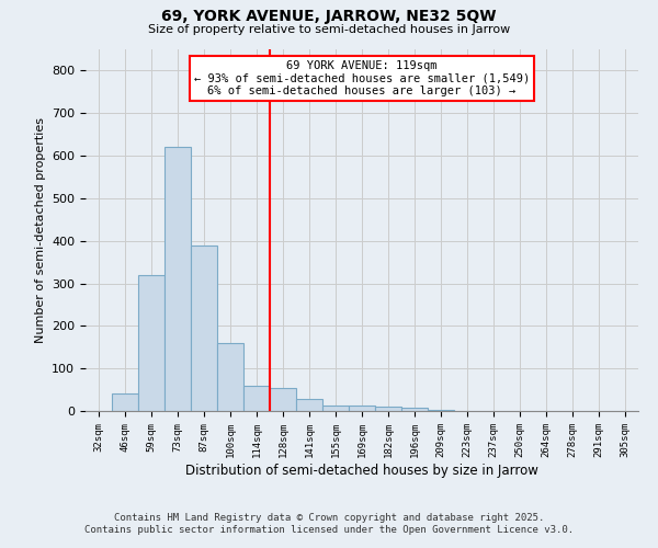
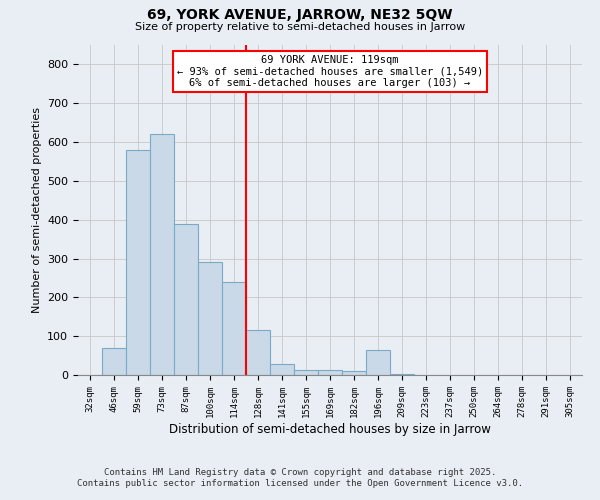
46sqm: 40 -> 70
59sqm: 320 -> 580
100sqm: 160 -> 290
114sqm: 60 -> 240
128sqm: 55 -> 115
196sqm: 8 -> 65
